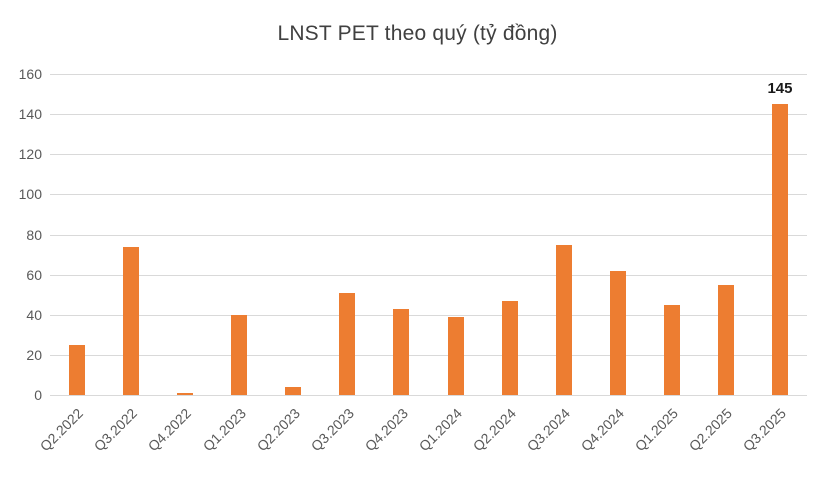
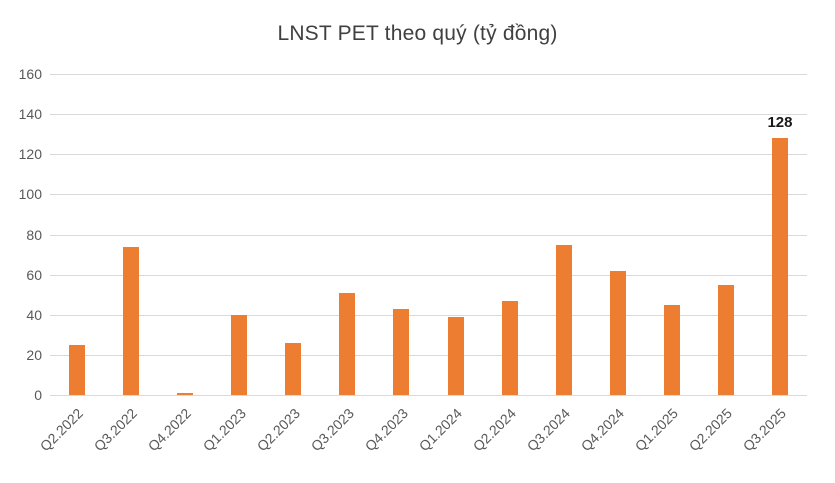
Q2.2023: 4 -> 26
Q3.2025: 145 -> 128
